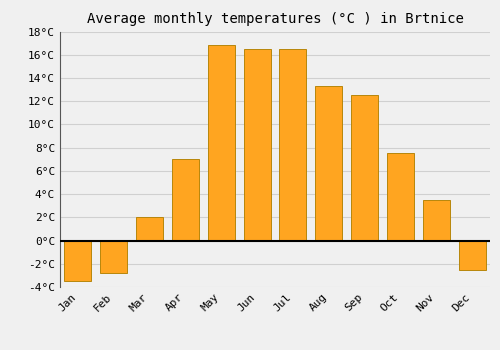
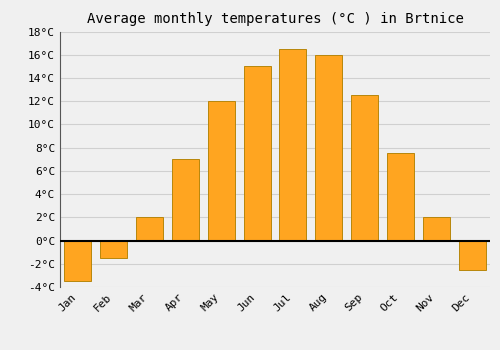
Feb: -2.8°C -> -1.5°C
May: 16.8°C -> 12.0°C
Jun: 16.5°C -> 15.0°C
Aug: 13.3°C -> 16.0°C
Nov: 3.5°C -> 2.0°C
